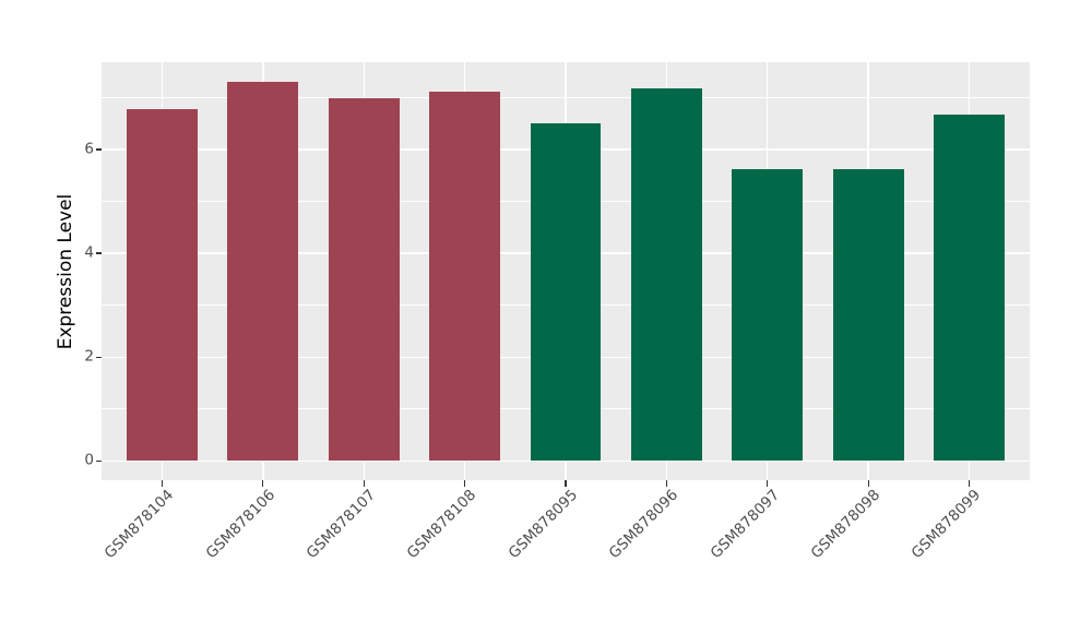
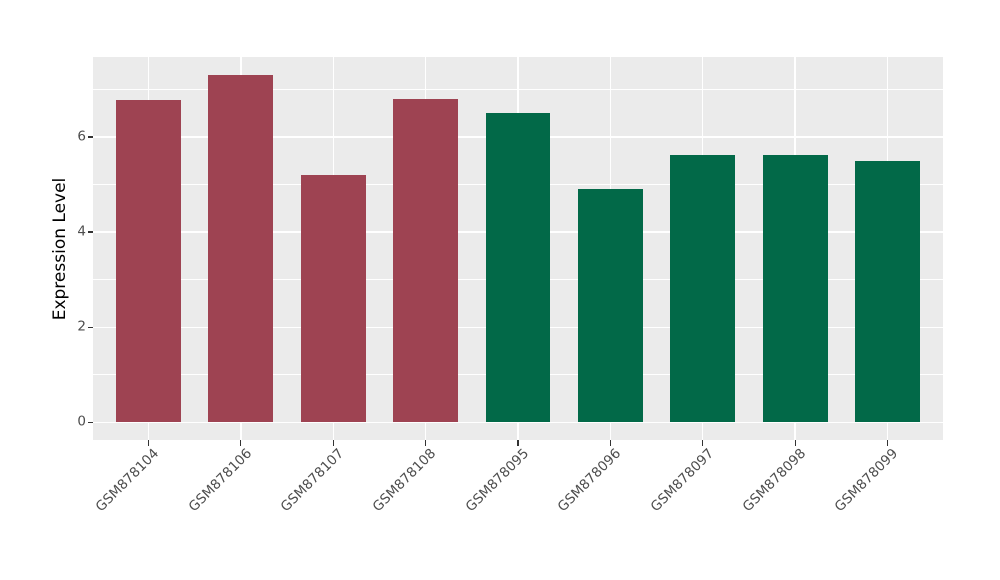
GSM878107: 7.0 -> 5.2
GSM878108: 7.1 -> 6.8
GSM878096: 7.2 -> 4.9
GSM878099: 6.7 -> 5.5
